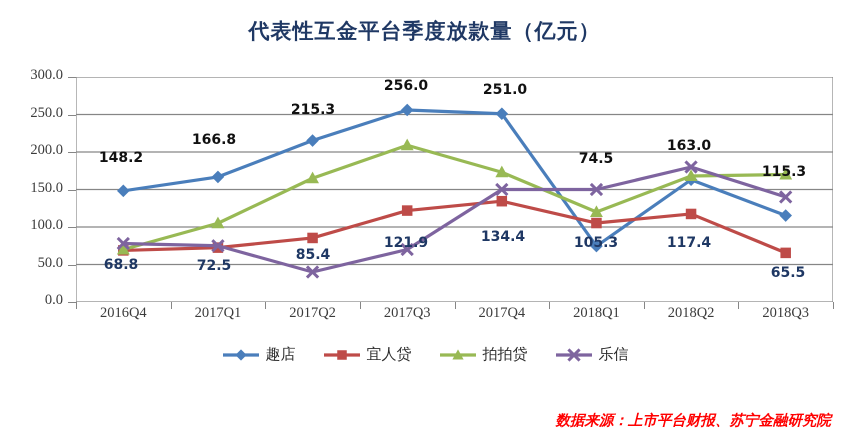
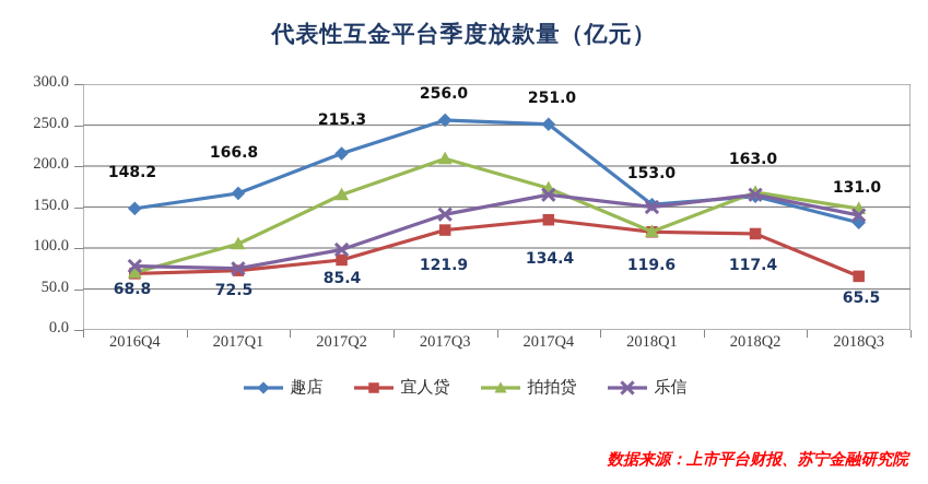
乐信/2017Q2: 40 -> 100
乐信/2017Q3: 70 -> 140
乐信/2017Q4: 150 -> 160
趣店/2018Q1: 74.5 -> 153.0
宜人贷/2018Q1: 105.3 -> 119.6
乐信/2018Q2: 180 -> 160
趣店/2018Q3: 115.3 -> 131.0
拍拍贷/2018Q3: 170 -> 150
